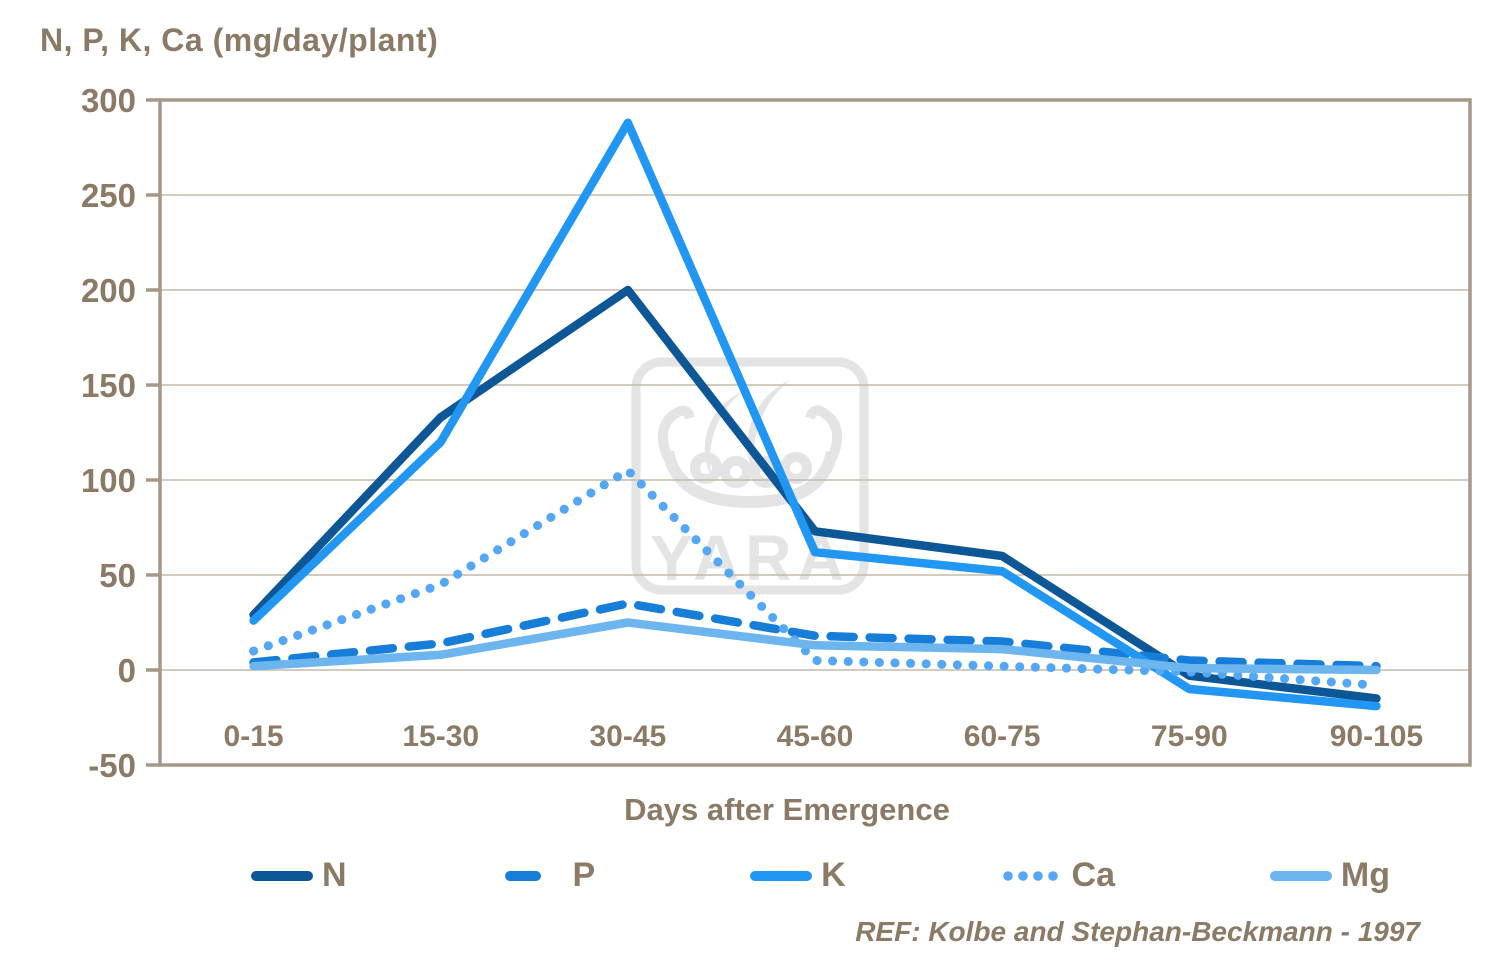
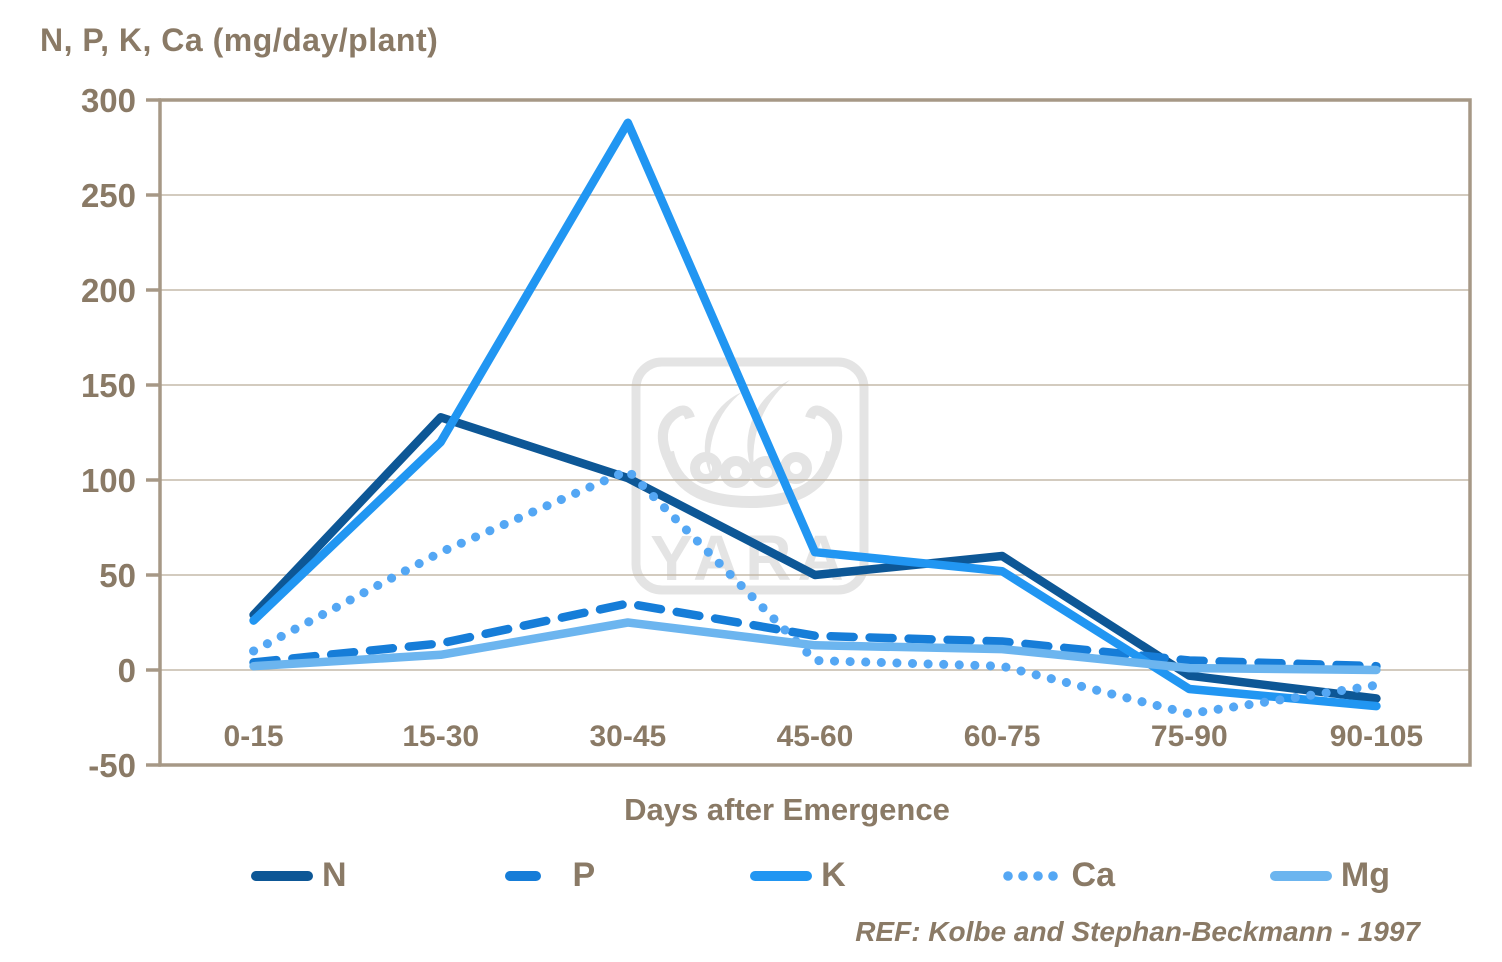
Ca/15-30: 45 -> 62
N/30-45: 200 -> 101
N/45-60: 73 -> 50
Ca/75-90: -1 -> -23
